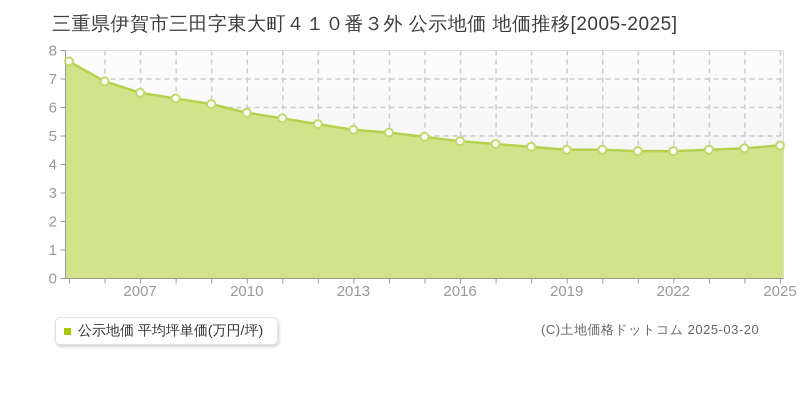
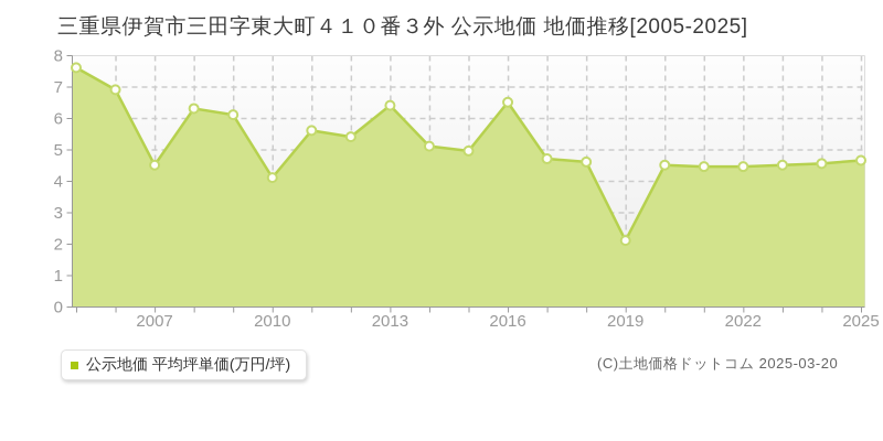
2007: 6.5 -> 4.5
2010: 5.8 -> 4.1
2013: 5.2 -> 6.4
2016: 4.8 -> 6.5
2019: 4.5 -> 2.1
